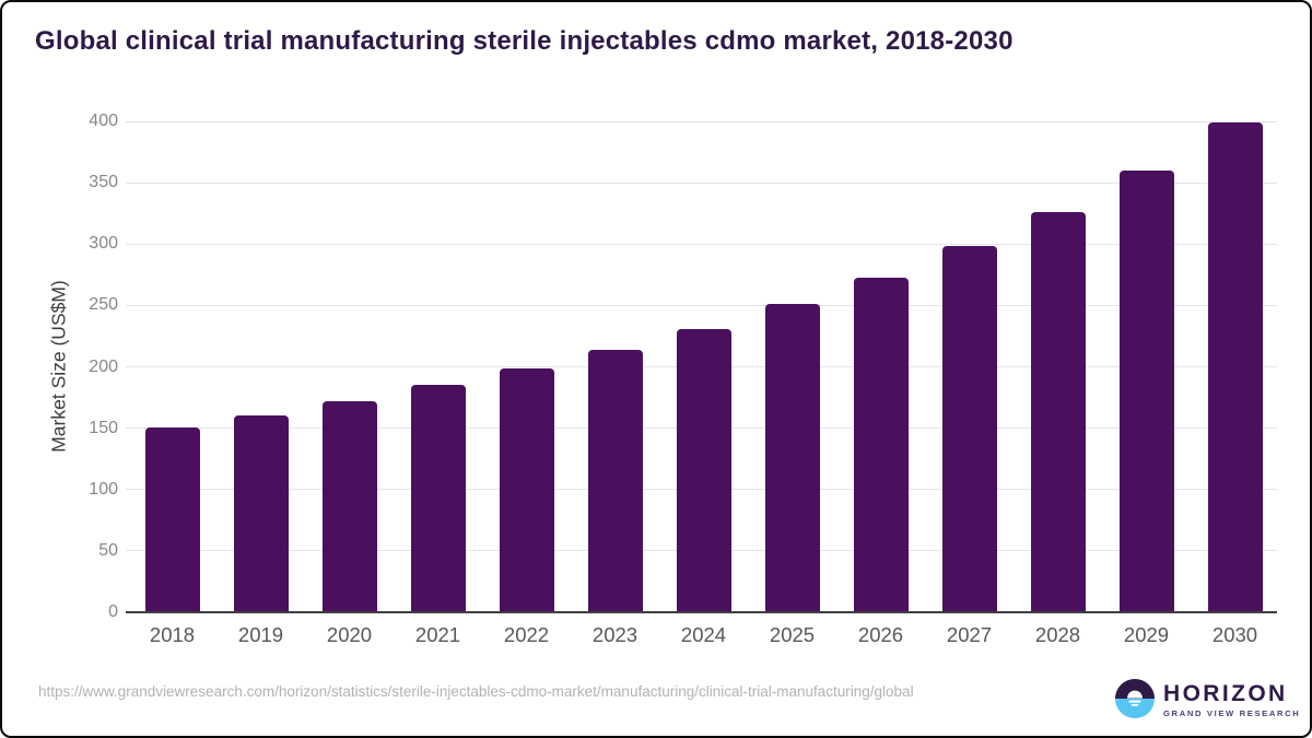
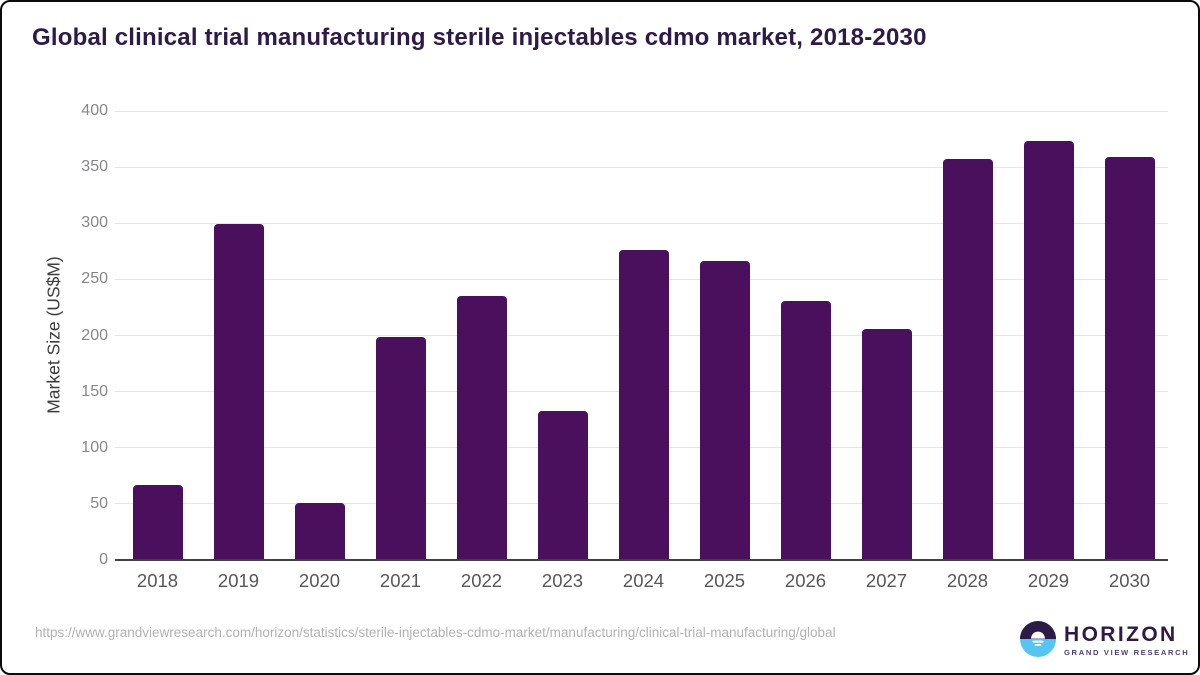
2018: 151 -> 67
2019: 160 -> 299
2020: 172 -> 51
2021: 185 -> 199
2022: 199 -> 235
2023: 214 -> 133
2024: 231 -> 276
2025: 251 -> 266
2026: 273 -> 231
2027: 298 -> 206
2028: 326 -> 357
2029: 360 -> 373
2030: 399 -> 359
